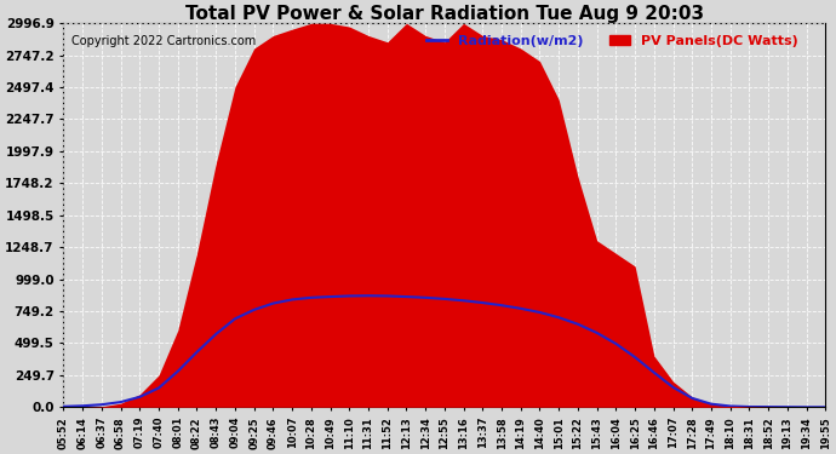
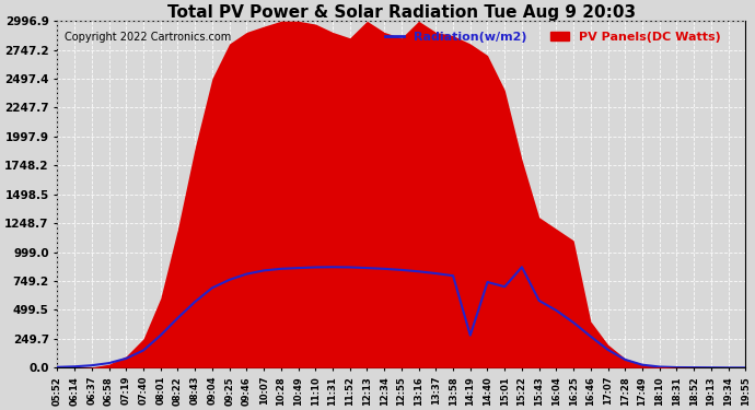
Radiation(w/m2)/14:19: 770 -> 280
Radiation(w/m2)/15:22: 650 -> 870
